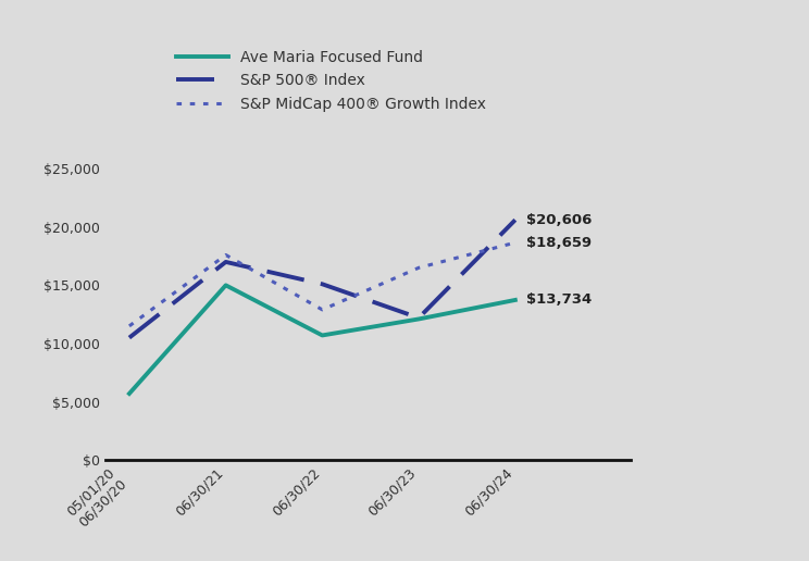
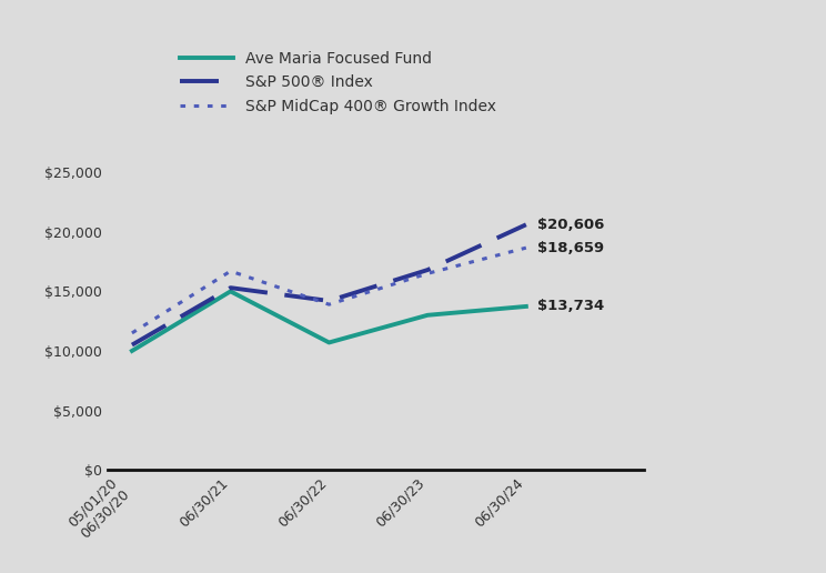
Ave Maria Focused Fund/05/01/20 06/30/20: $5,700 -> $10,000
S&P 500® Index/06/30/21: $17,000 -> $15,300
S&P MidCap 400® Growth Index/06/30/21: $17,600 -> $16,700
S&P 500® Index/06/30/22: $15,100 -> $14,200
S&P MidCap 400® Growth Index/06/30/22: $12,900 -> $13,900
Ave Maria Focused Fund/06/30/23: $12,100 -> $13,000
S&P 500® Index/06/30/23: $12,200 -> $16,800
